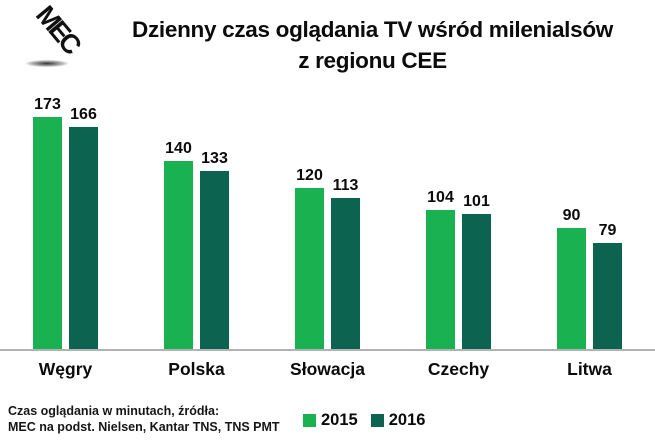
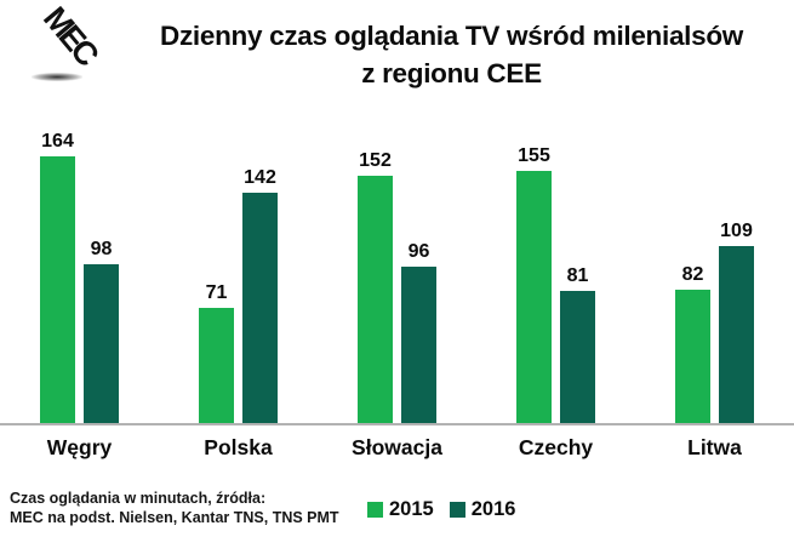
2015/Węgry: 173 -> 164
2016/Węgry: 166 -> 98
2015/Polska: 140 -> 71
2016/Polska: 133 -> 142
2015/Słowacja: 120 -> 152
2016/Słowacja: 113 -> 96
2015/Czechy: 104 -> 155
2016/Czechy: 101 -> 81
2015/Litwa: 90 -> 82
2016/Litwa: 79 -> 109
